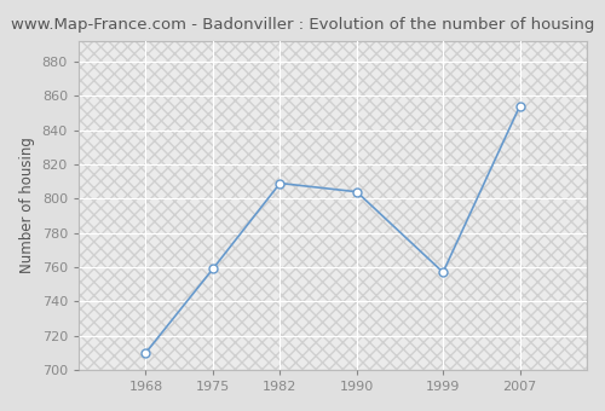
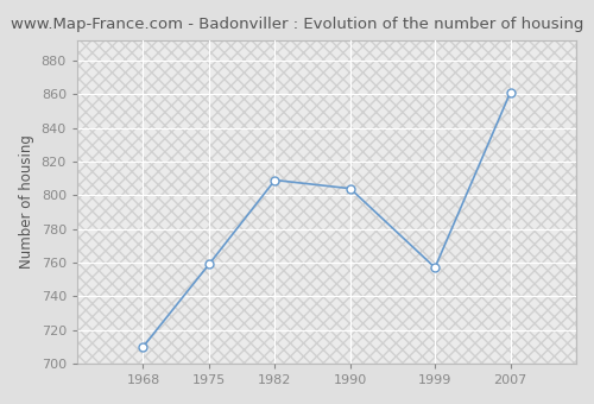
2007: 854 -> 861
